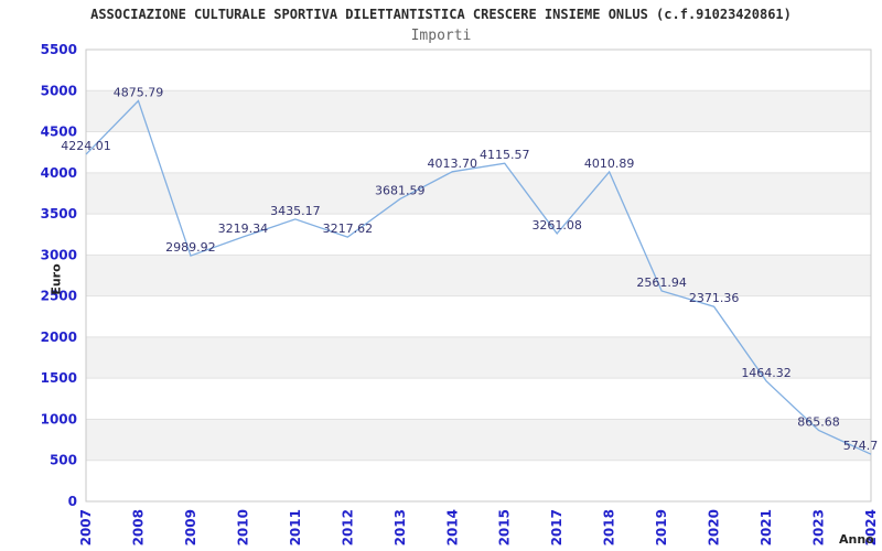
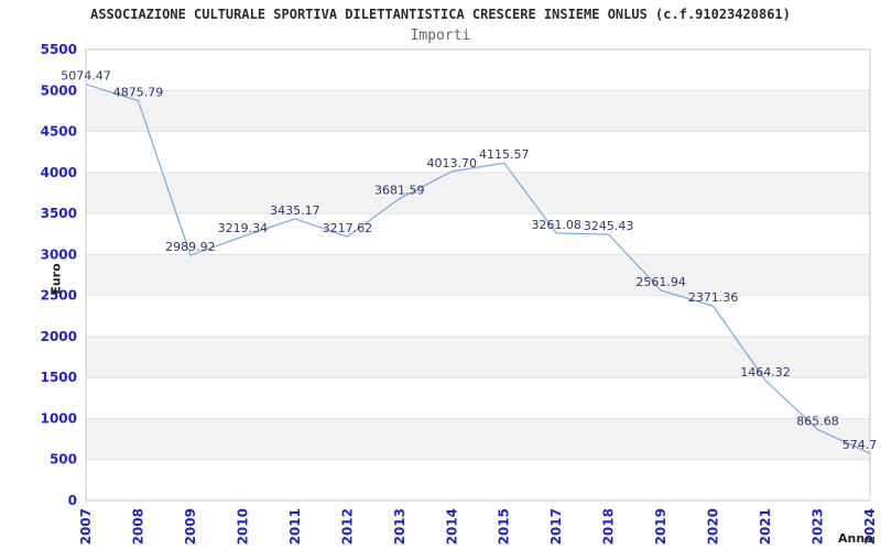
2007: 4224.01 -> 5074.47
2018: 4010.89 -> 3245.43
